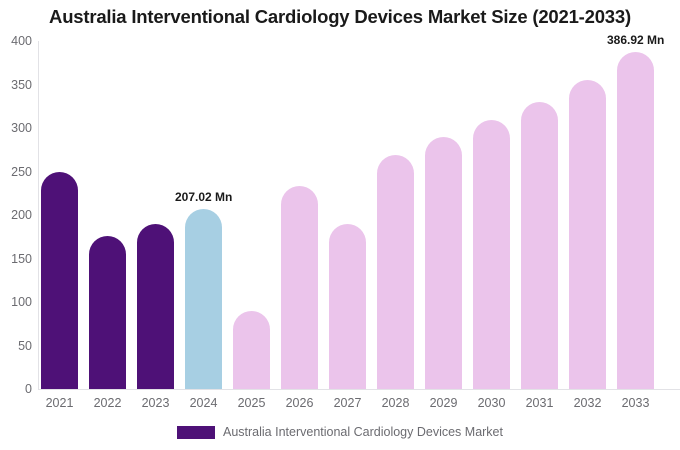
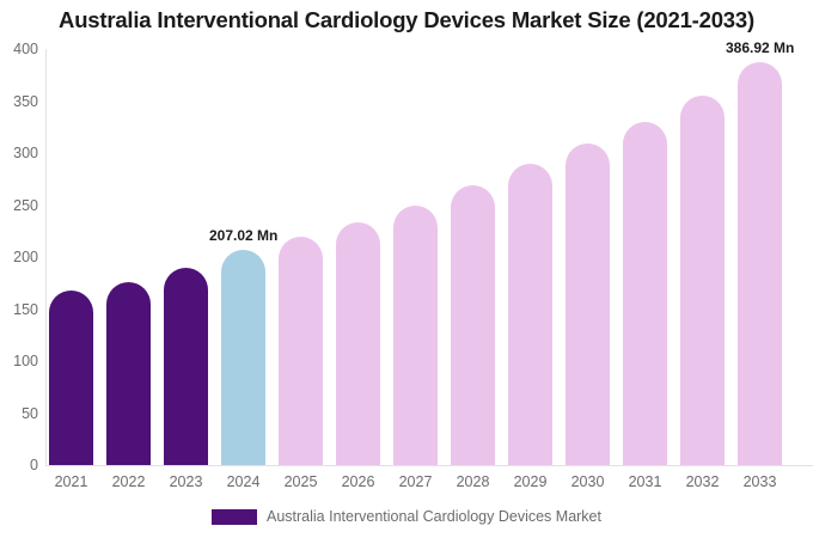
2021: 250 -> 170
2025: 90 -> 220
2027: 190 -> 250
